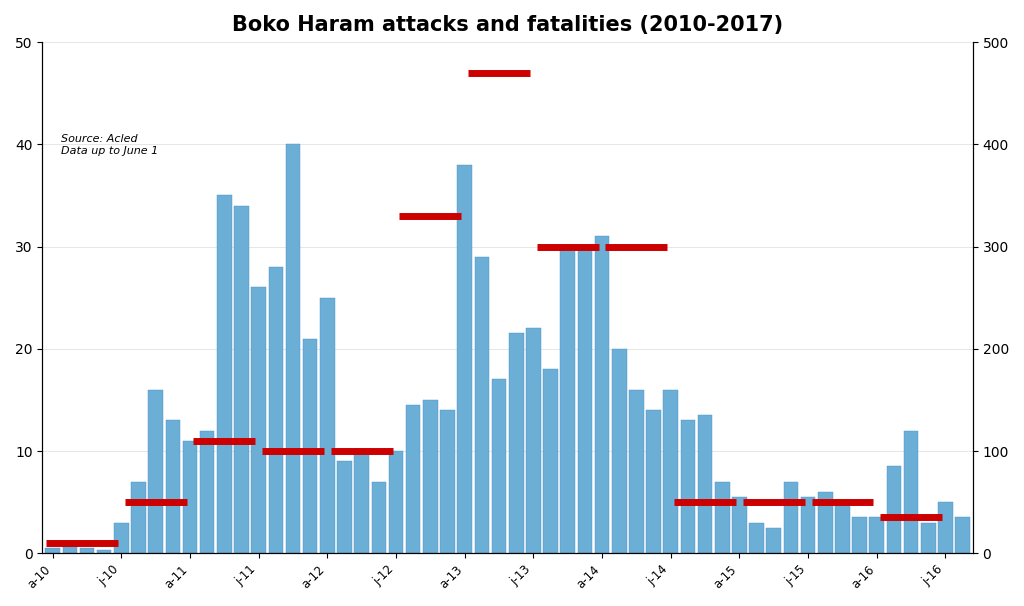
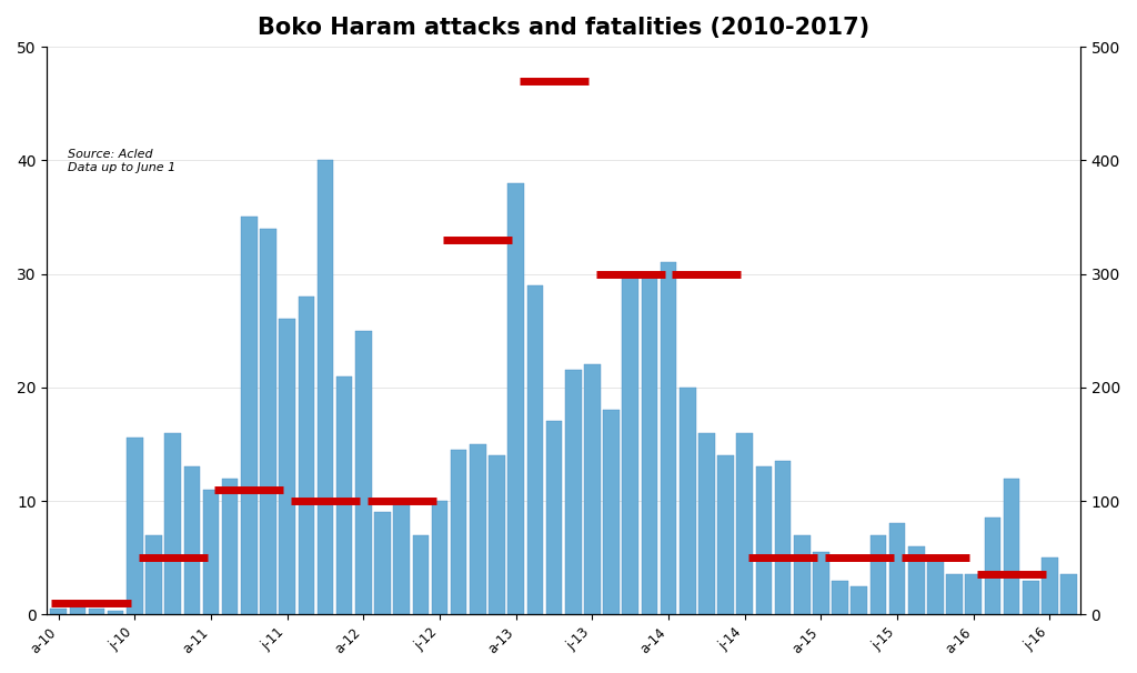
j-10: 3.0 -> 15.6
j-15: 5.5 -> 8.0
